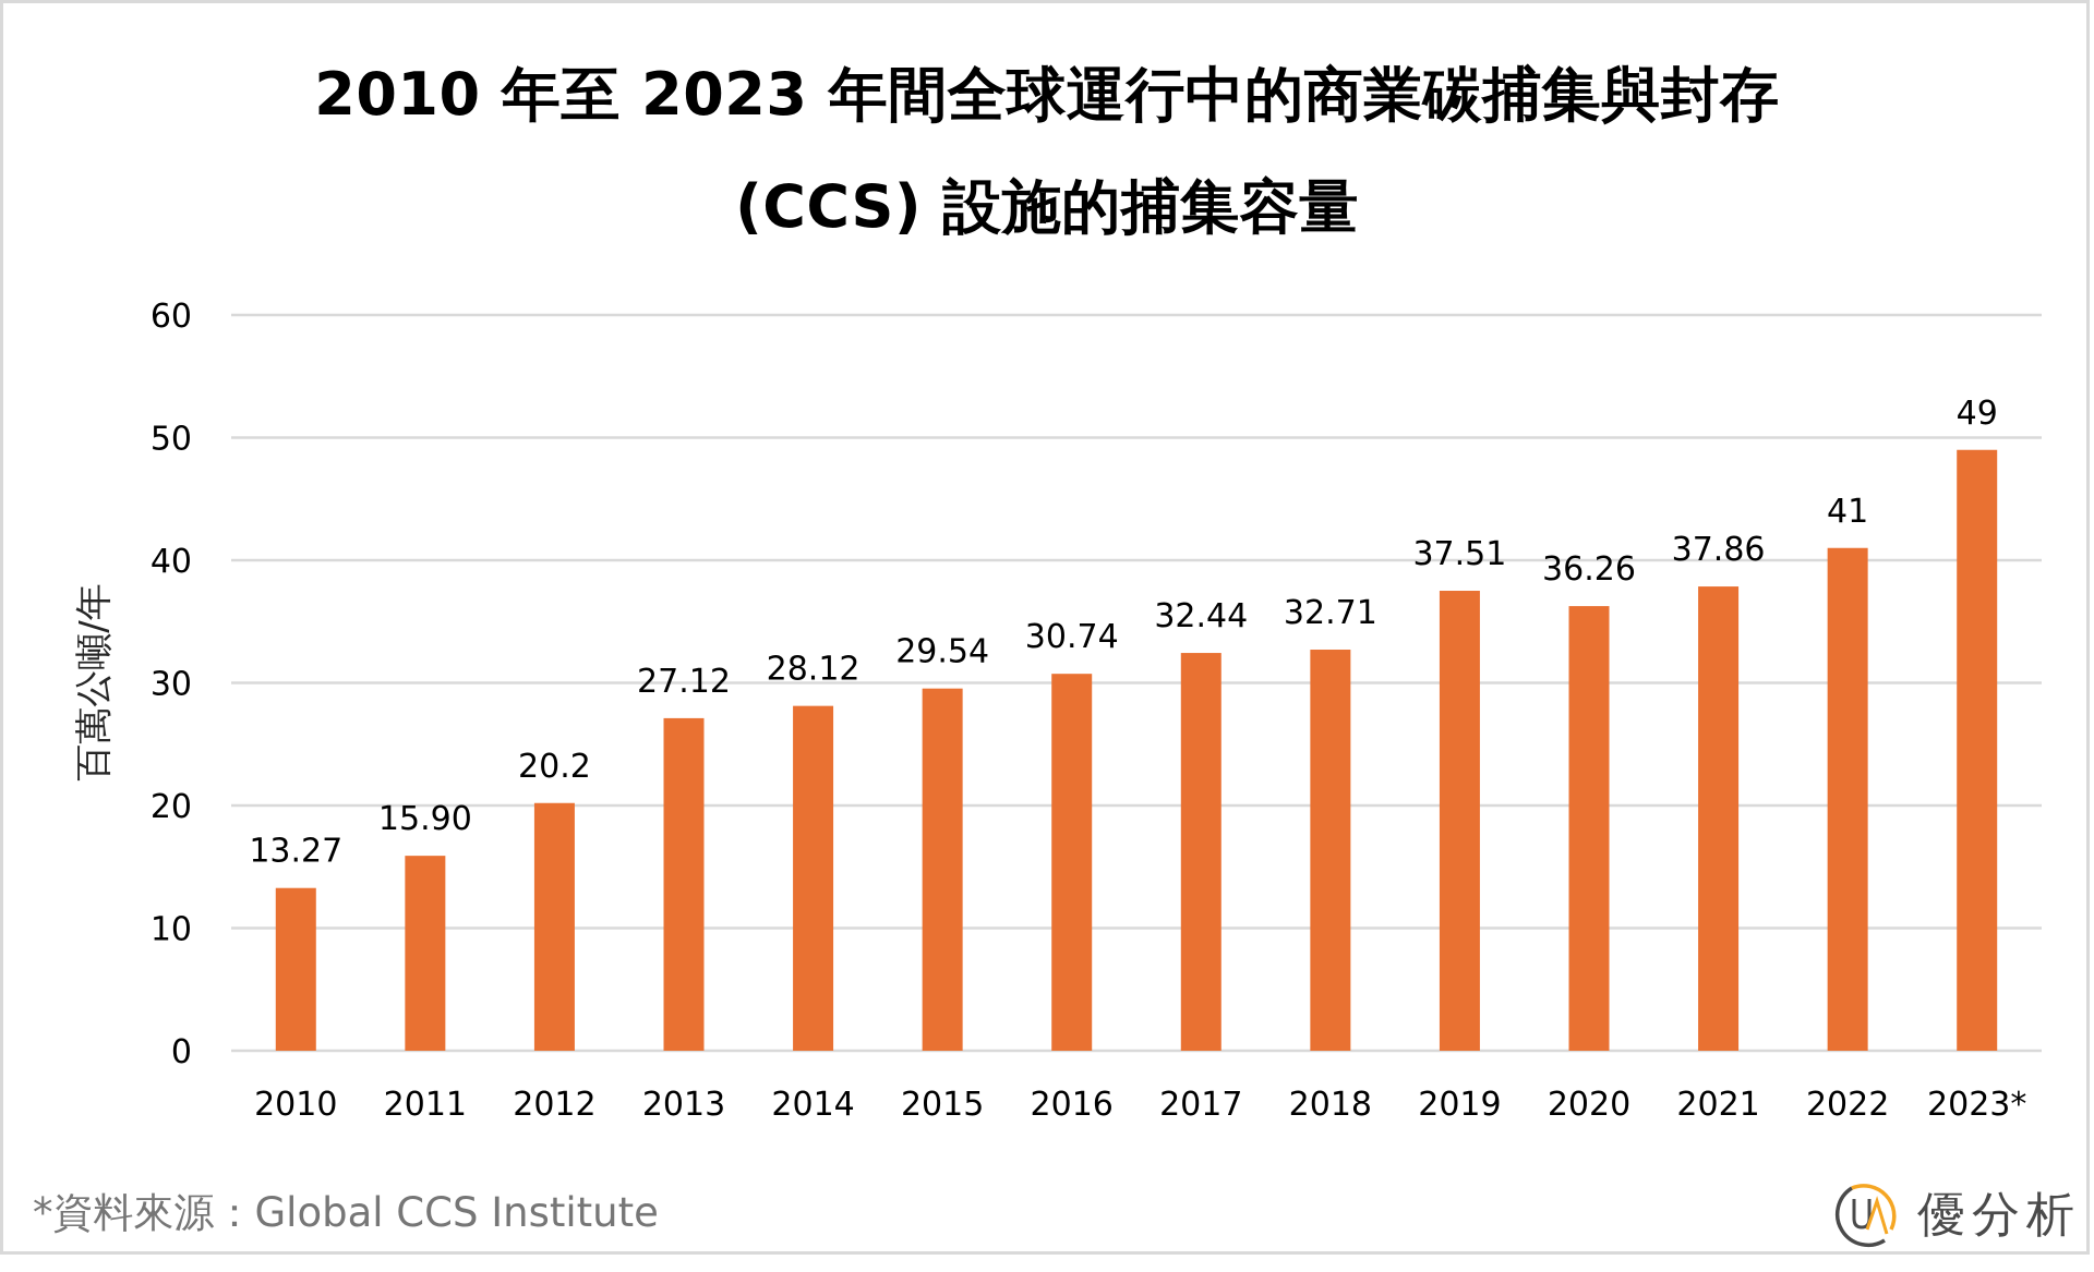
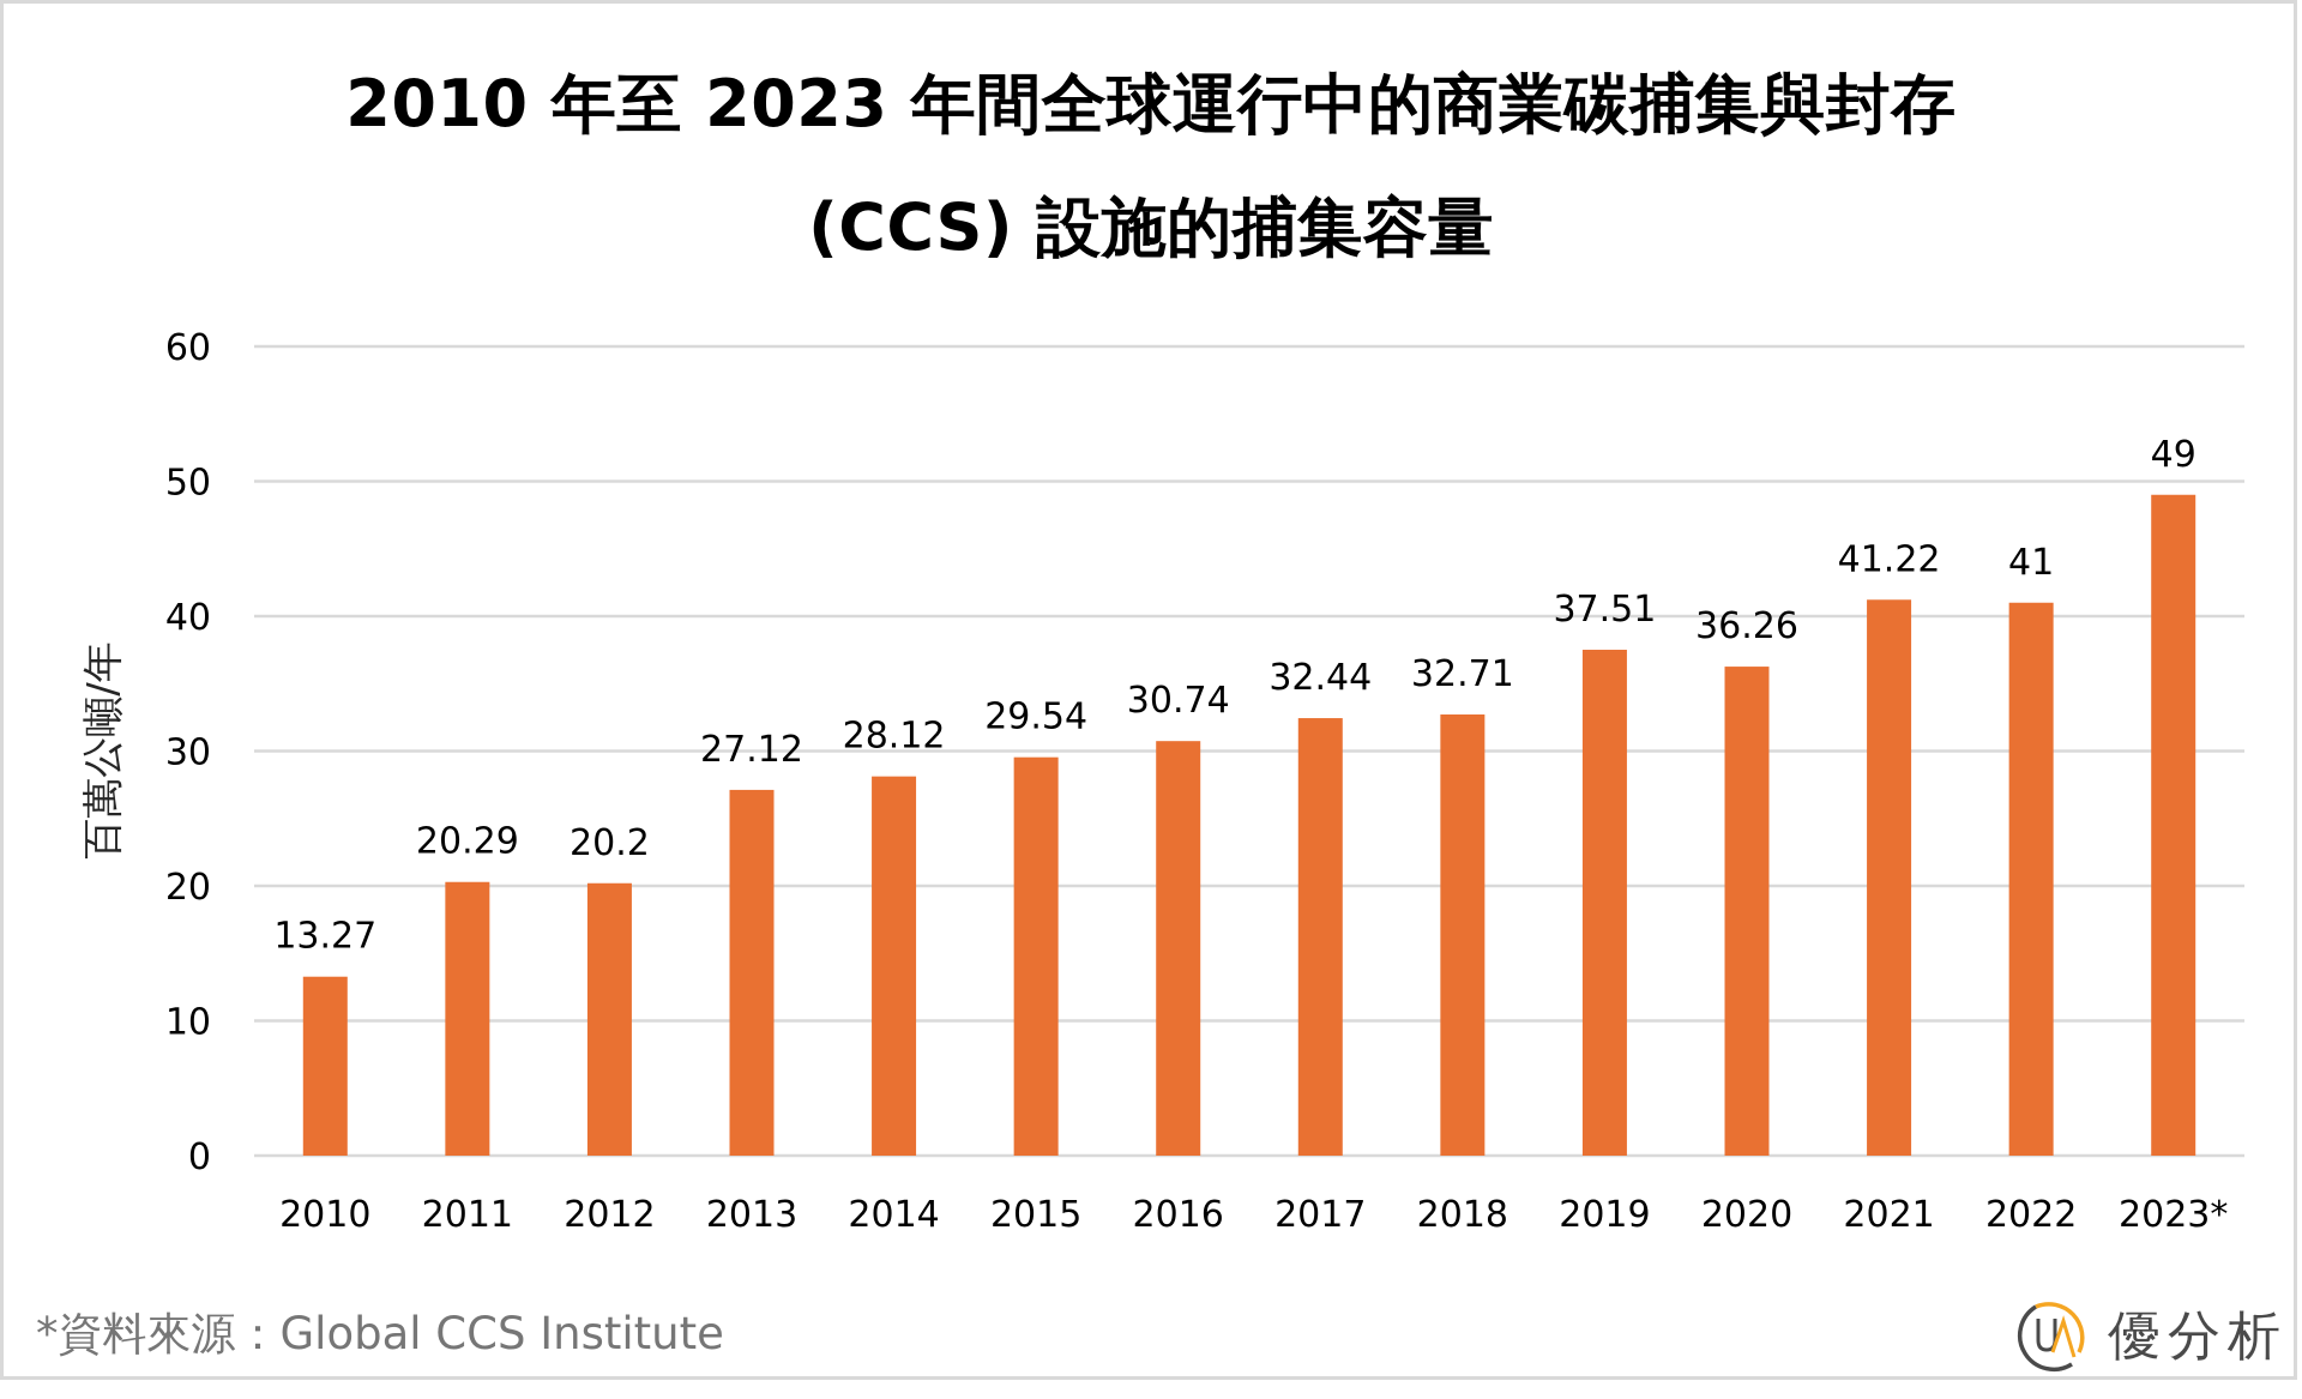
2011: 15.90 -> 20.29
2021: 37.86 -> 41.22
